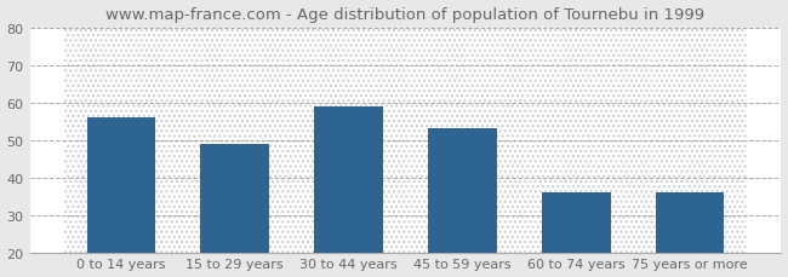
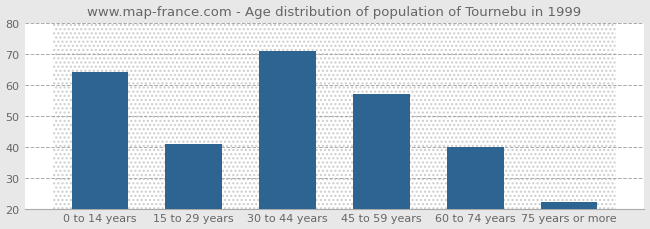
0 to 14 years: 56 -> 64
15 to 29 years: 49 -> 41
30 to 44 years: 59 -> 71
45 to 59 years: 53 -> 57
60 to 74 years: 36 -> 40
75 years or more: 36 -> 22
